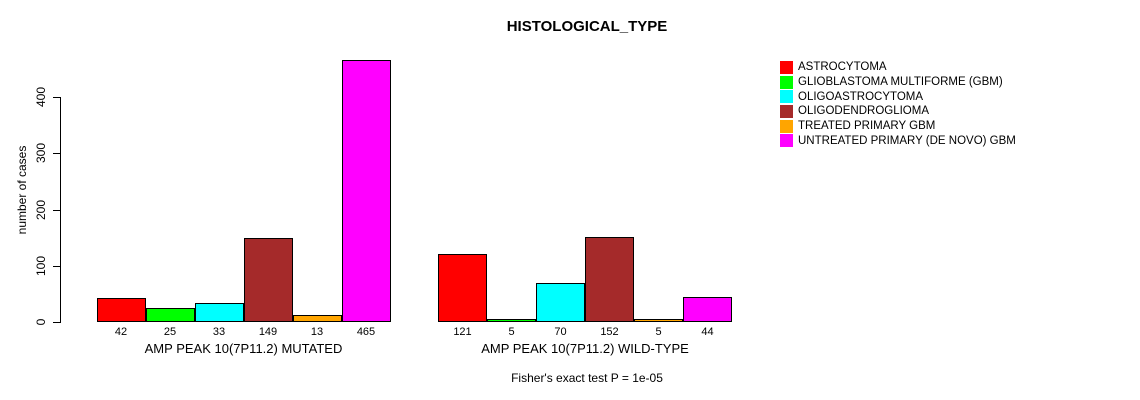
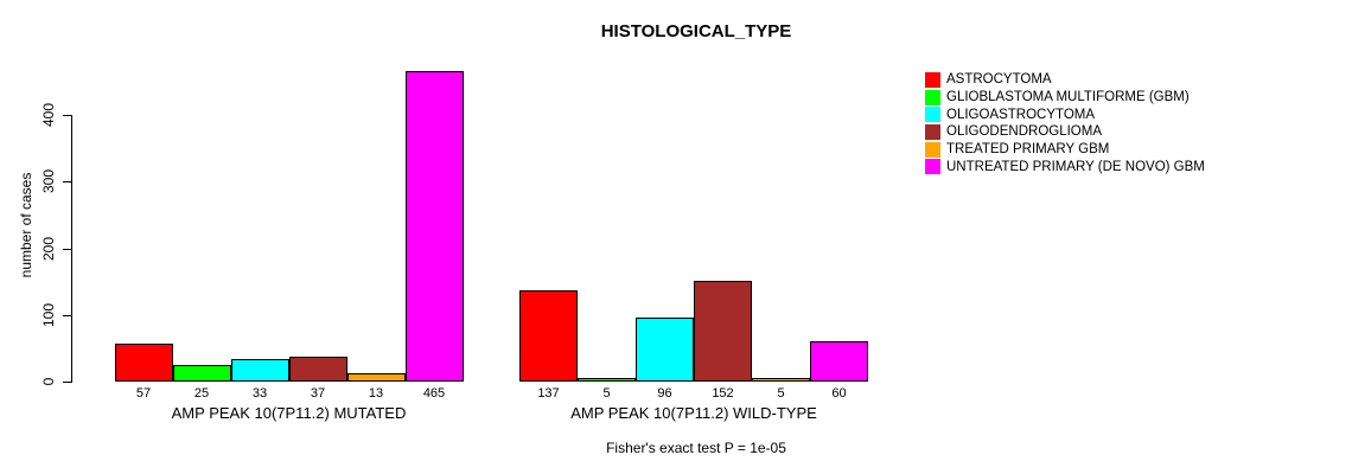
ASTROCYTOMA/AMP PEAK 10(7P11.2) MUTATED: 42 -> 57
OLIGODENDROGLIOMA/AMP PEAK 10(7P11.2) MUTATED: 149 -> 37
ASTROCYTOMA/AMP PEAK 10(7P11.2) WILD-TYPE: 121 -> 137
OLIGOASTROCYTOMA/AMP PEAK 10(7P11.2) WILD-TYPE: 70 -> 96
UNTREATED PRIMARY (DE NOVO) GBM/AMP PEAK 10(7P11.2) WILD-TYPE: 44 -> 60
